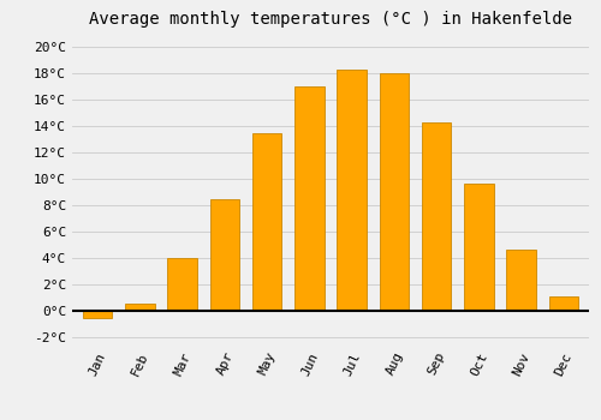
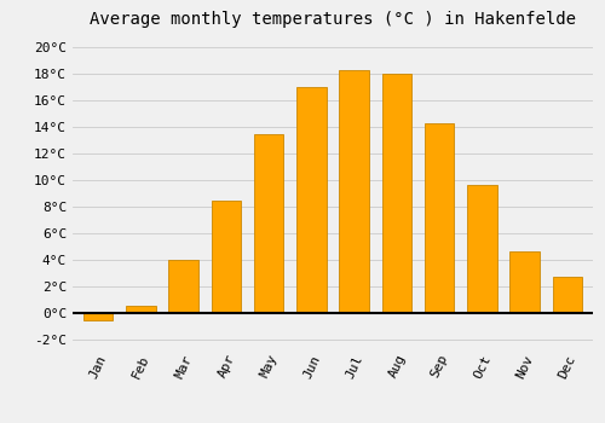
Dec: 1.1°C -> 2.8°C
